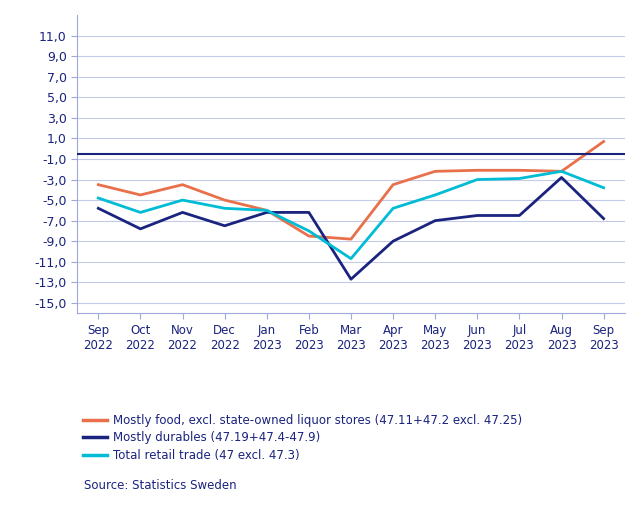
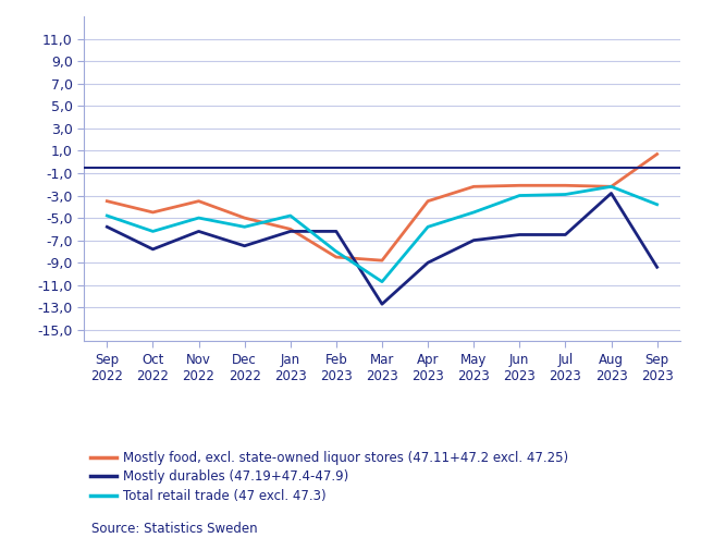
Total retail trade (47 excl. 47.3)/Jan 2023: -6,0 -> -4,8
Mostly durables (47.19+47.4-47.9)/Sep 2023: -6,8 -> -9,4
